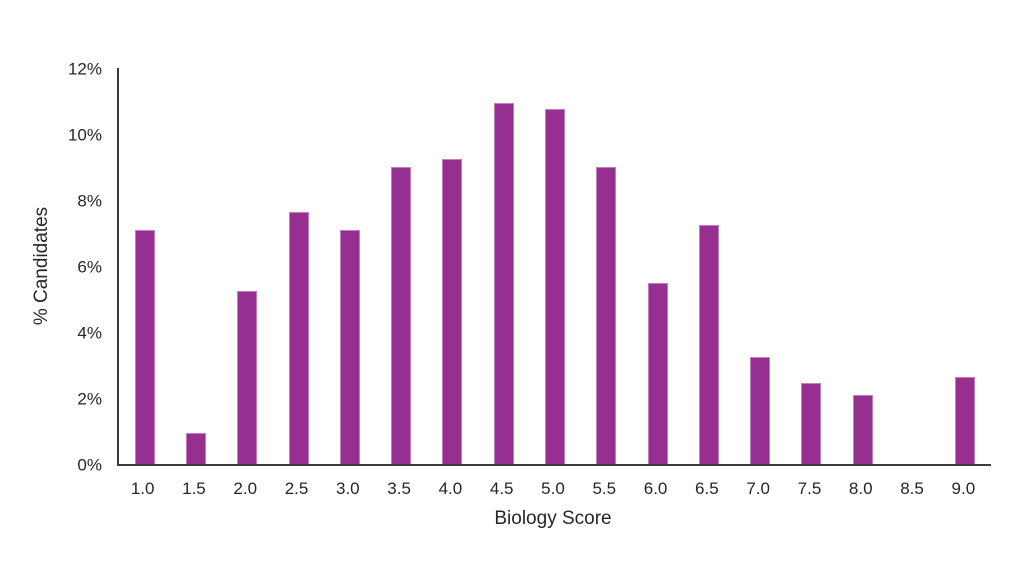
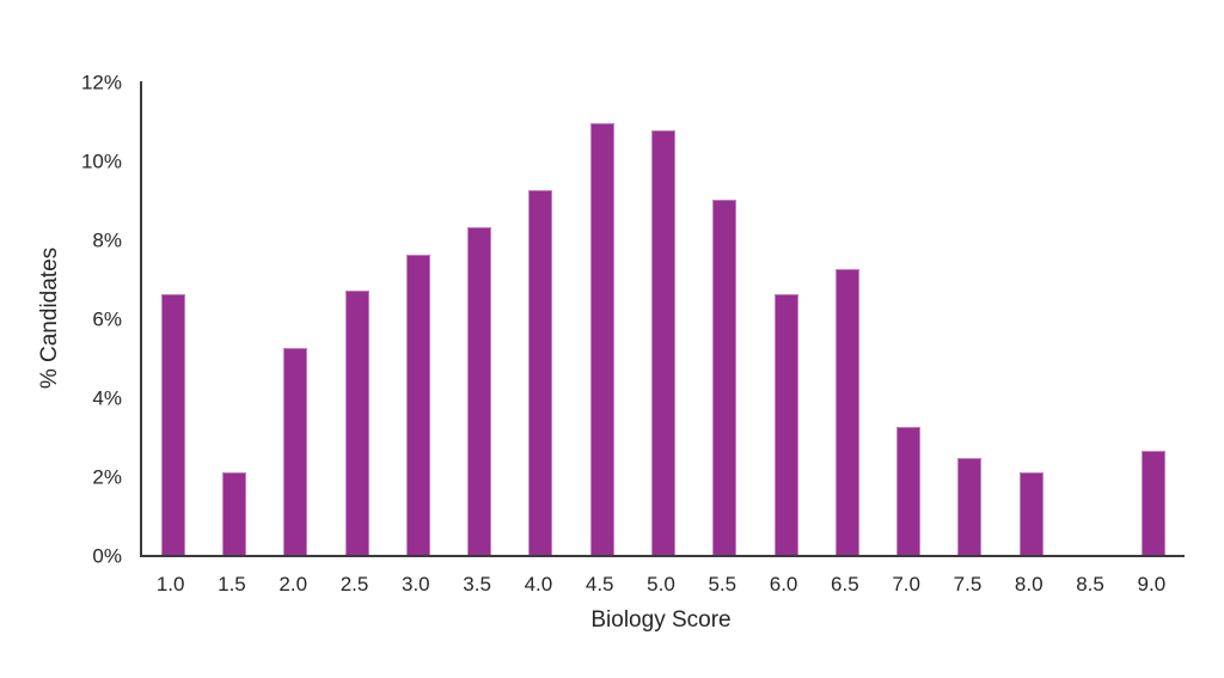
1.0: 7.1% -> 6.6%
1.5: 0.9% -> 2.1%
2.5: 7.7% -> 6.7%
3.0: 7.1% -> 7.6%
3.5: 9.0% -> 8.3%
6.0: 5.5% -> 6.6%
